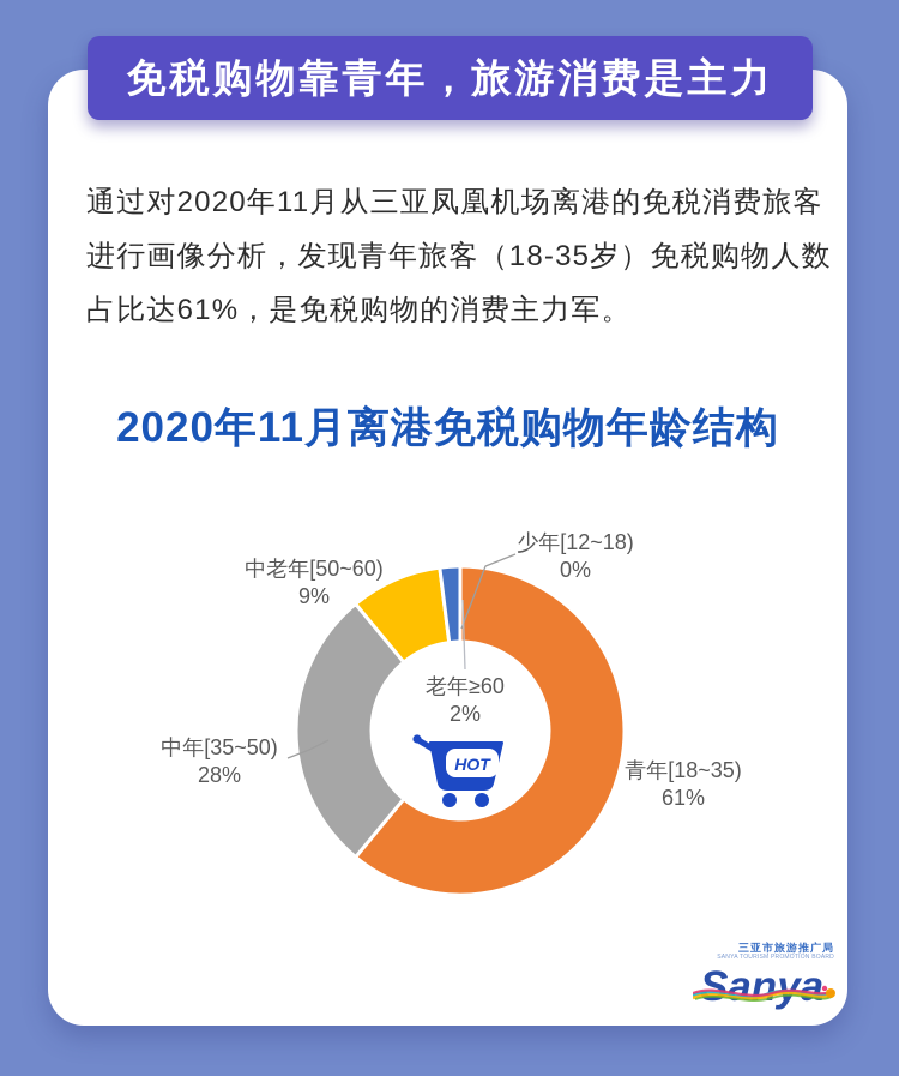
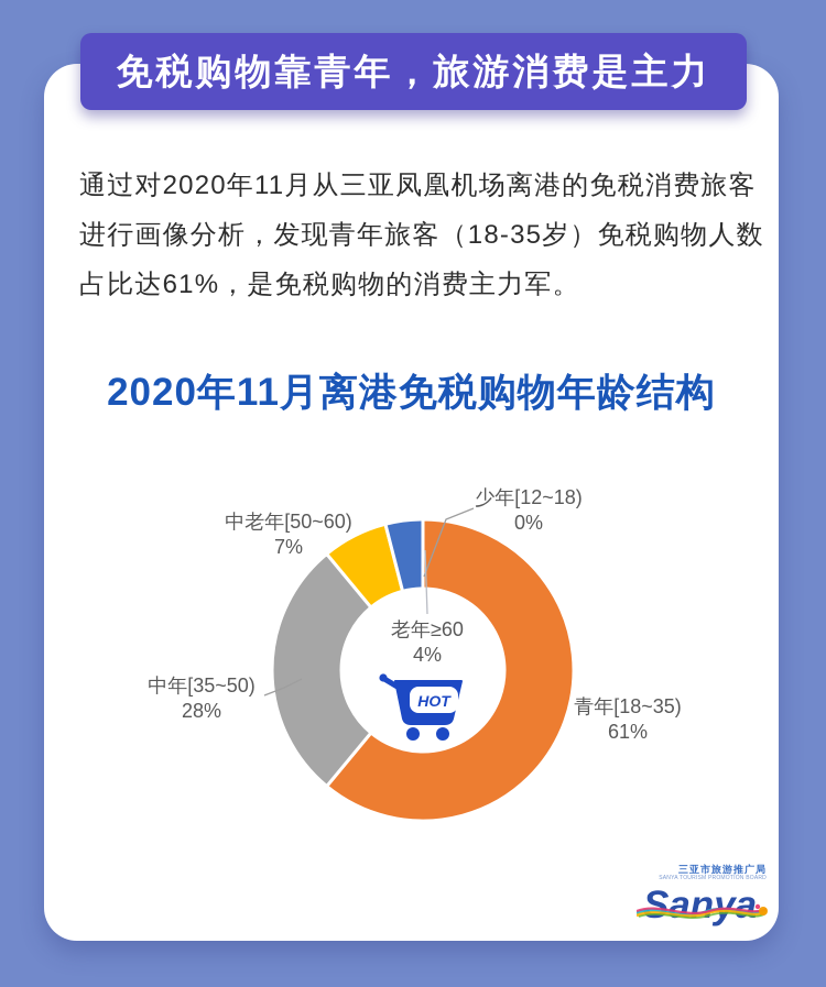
中老年[50~60): 9% -> 7%
老年≥60: 2% -> 4%
